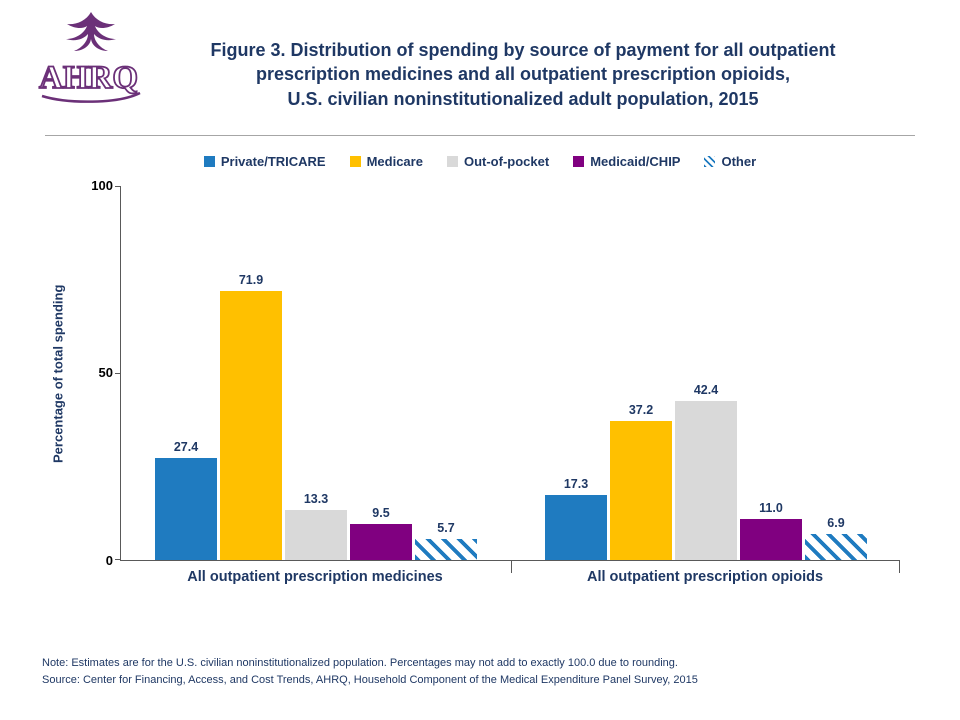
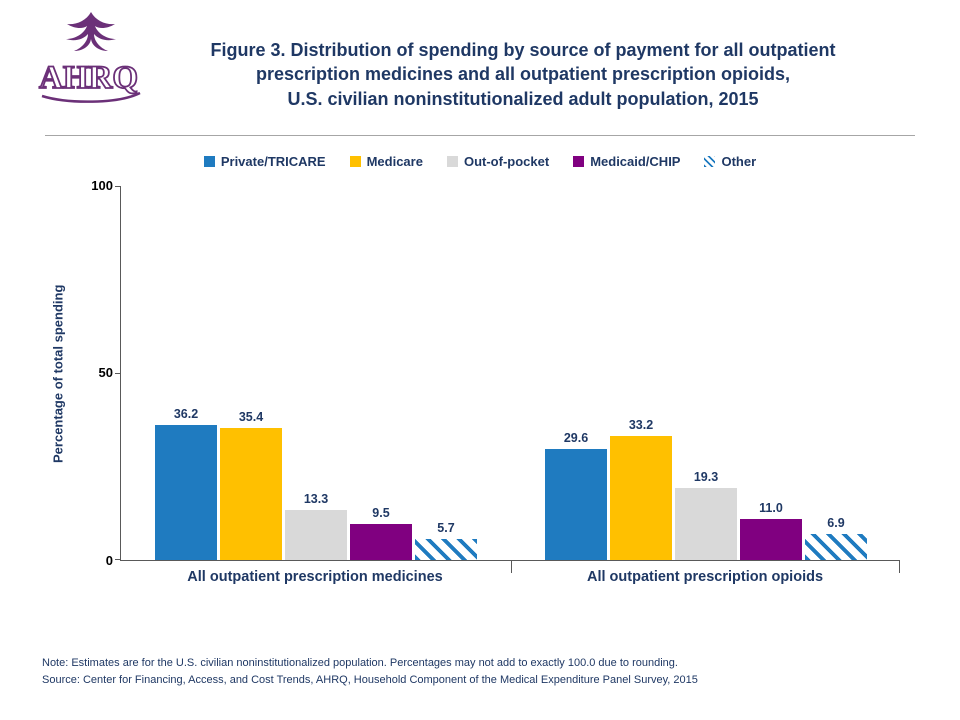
Private/TRICARE/All outpatient prescription medicines: 27.4 -> 36.2
Medicare/All outpatient prescription medicines: 71.9 -> 35.4
Private/TRICARE/All outpatient prescription opioids: 17.3 -> 29.6
Medicare/All outpatient prescription opioids: 37.2 -> 33.2
Out-of-pocket/All outpatient prescription opioids: 42.4 -> 19.3
